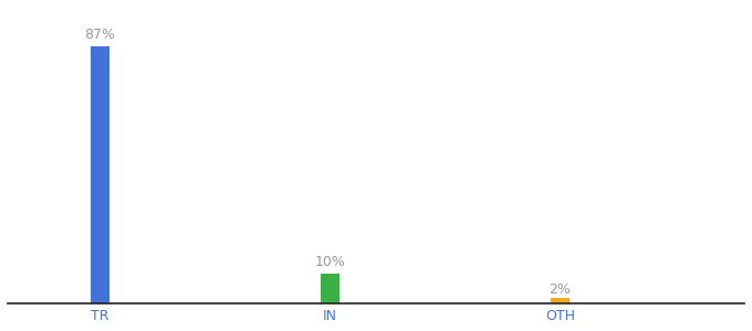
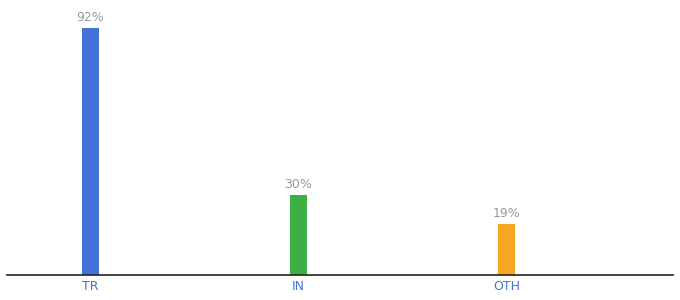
TR: 87% -> 92%
IN: 10% -> 30%
OTH: 2% -> 19%
